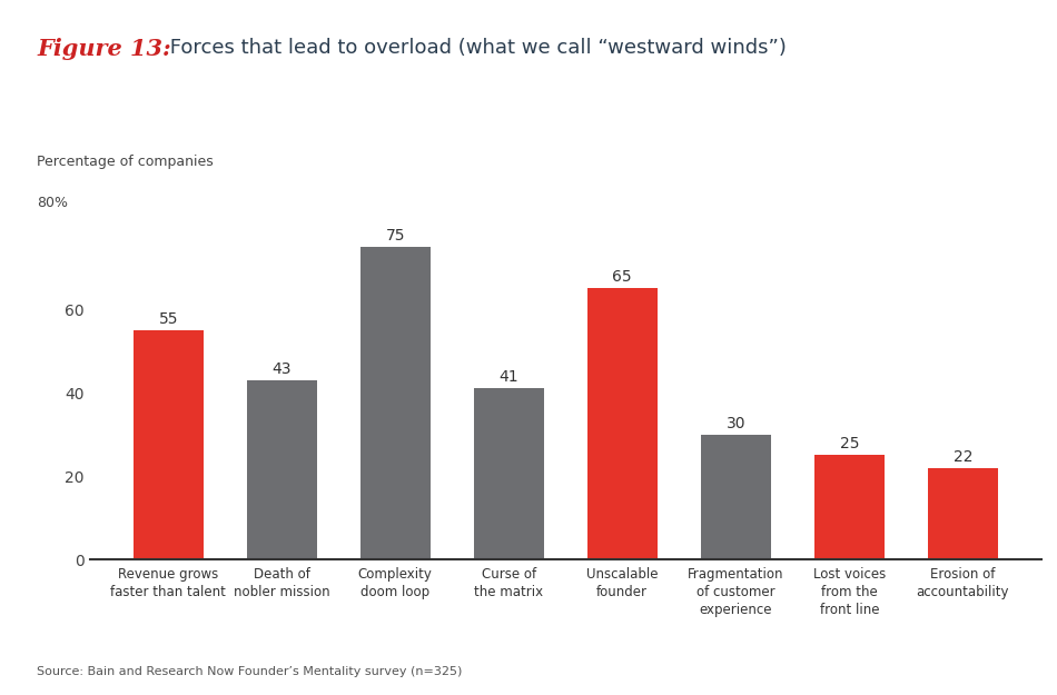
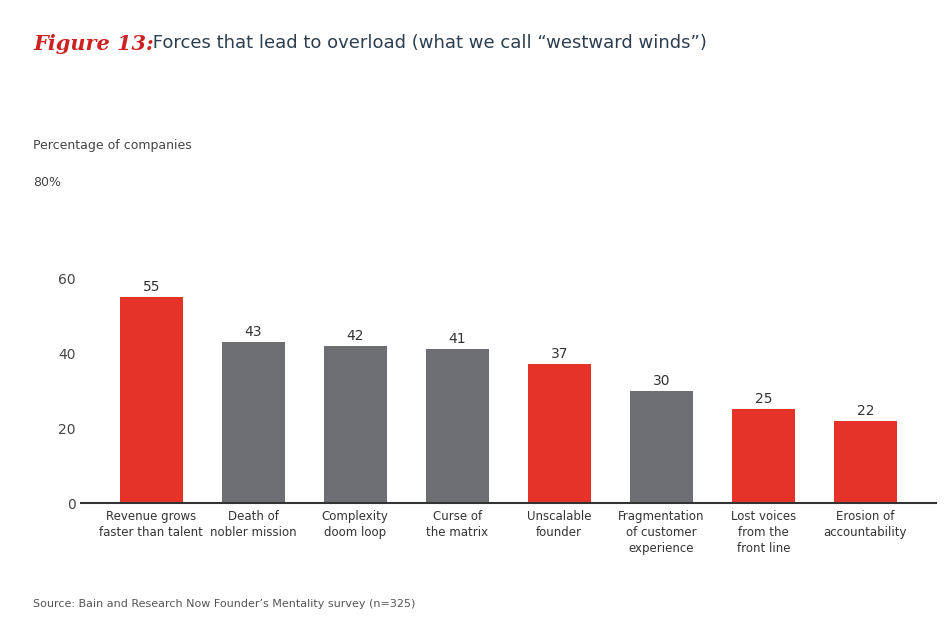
Complexity doom loop: 75 -> 42
Unscalable founder: 65 -> 37
